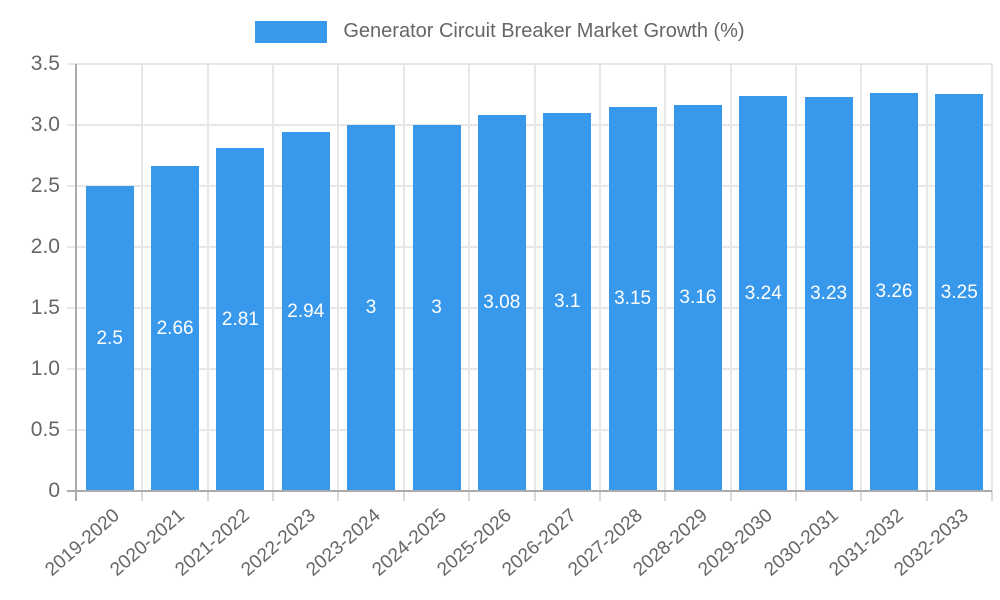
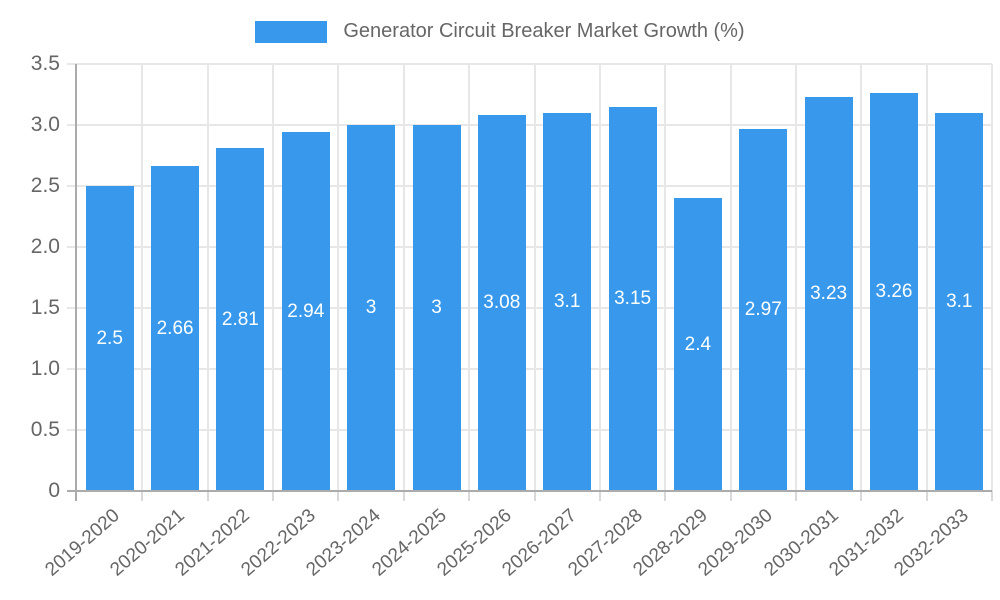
2028-2029: 3.16 -> 2.4
2029-2030: 3.24 -> 2.97
2032-2033: 3.25 -> 3.1
